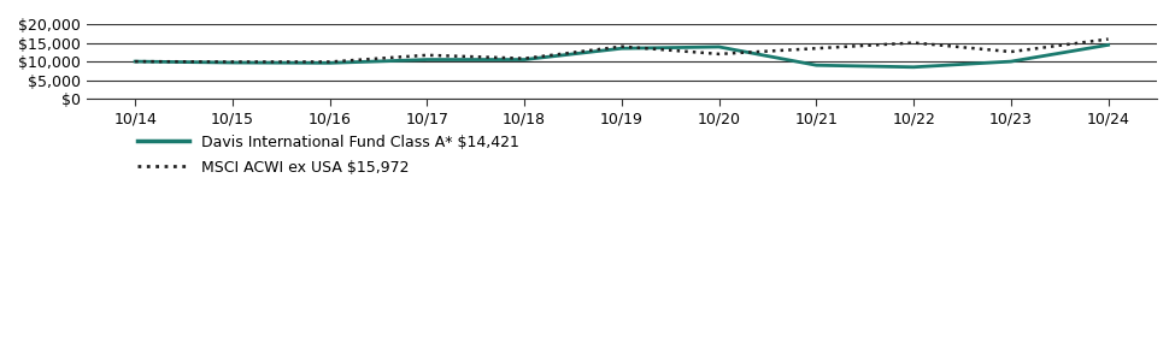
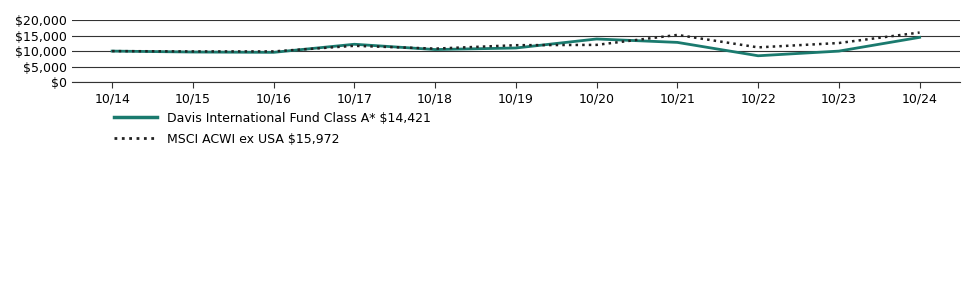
Davis International Fund Class A* $14,421/10/17: $10,500 -> $12,200
Davis International Fund Class A* $14,421/10/19: $13,500 -> $11,000
MSCI ACWI ex USA $15,972/10/19: $14,000 -> $11,900
Davis International Fund Class A* $14,421/10/21: $9,000 -> $12,800
MSCI ACWI ex USA $15,972/10/21: $13,500 -> $15,200
MSCI ACWI ex USA $15,972/10/22: $15,000 -> $11,200
